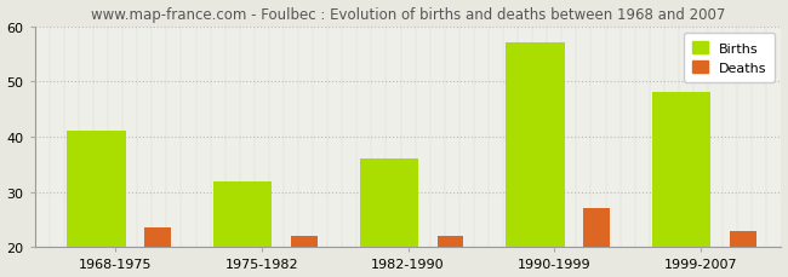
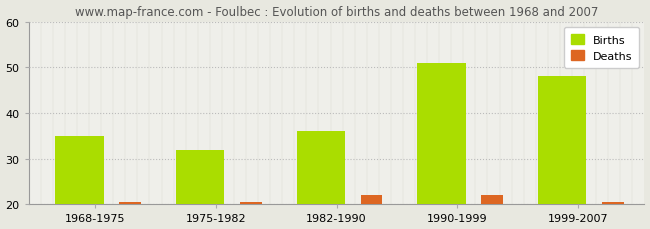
Births/1968-1975: 41 -> 35
Deaths/1968-1975: 23.5 -> 20.5
Deaths/1975-1982: 22.0 -> 20.5
Births/1990-1999: 57 -> 51
Deaths/1990-1999: 27.0 -> 22.0
Deaths/1999-2007: 23.0 -> 20.5
